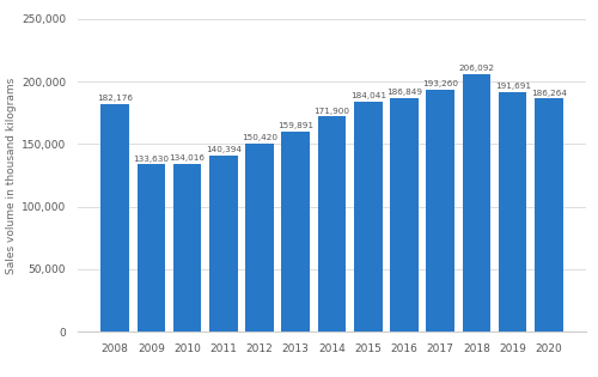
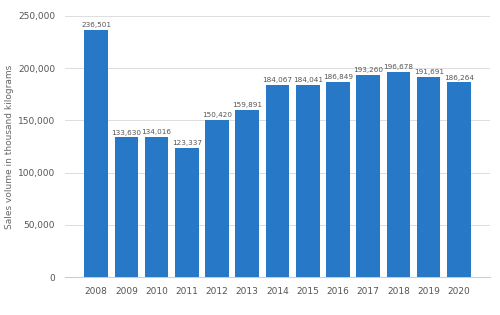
2008: 182,176 -> 236,501
2011: 140,394 -> 123,337
2014: 171,900 -> 184,067
2018: 206,092 -> 196,678
